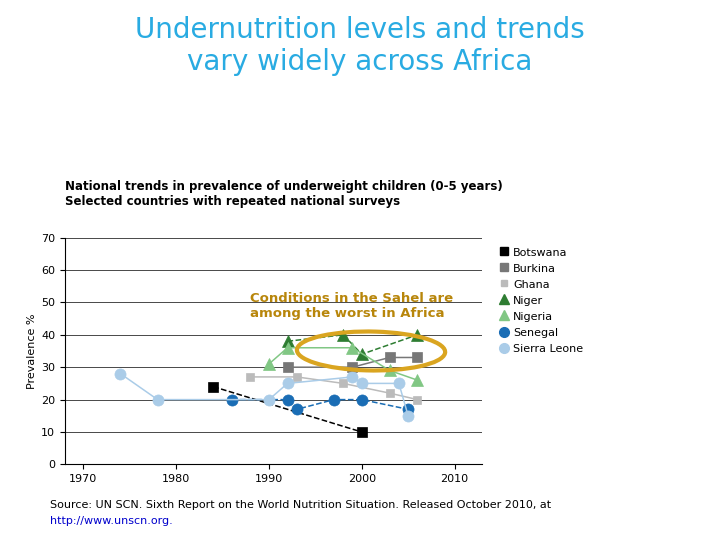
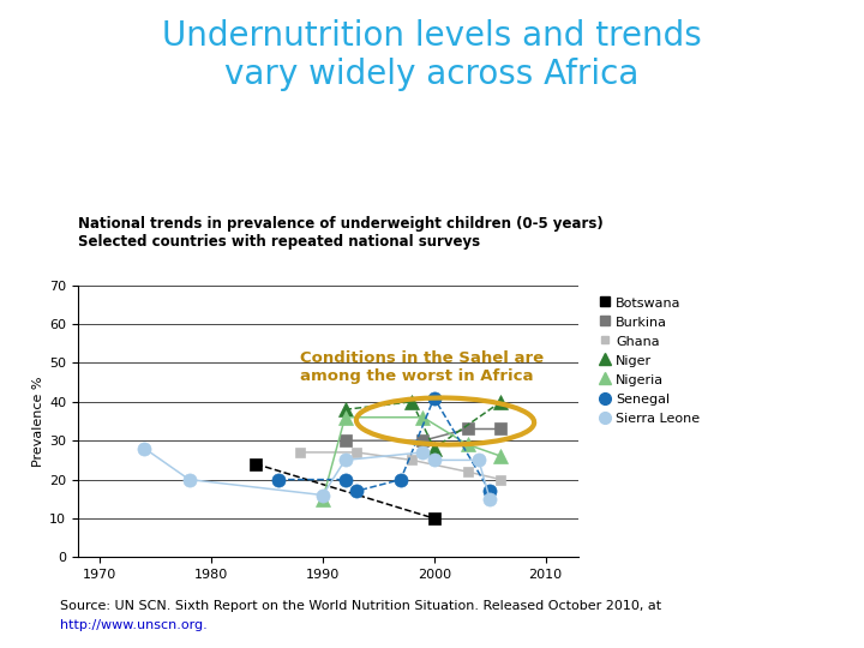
Nigeria/1990: 31 -> 15
Sierra Leone/1990: 20 -> 16
Niger/2000: 34 -> 28
Senegal/2000: 20 -> 41
